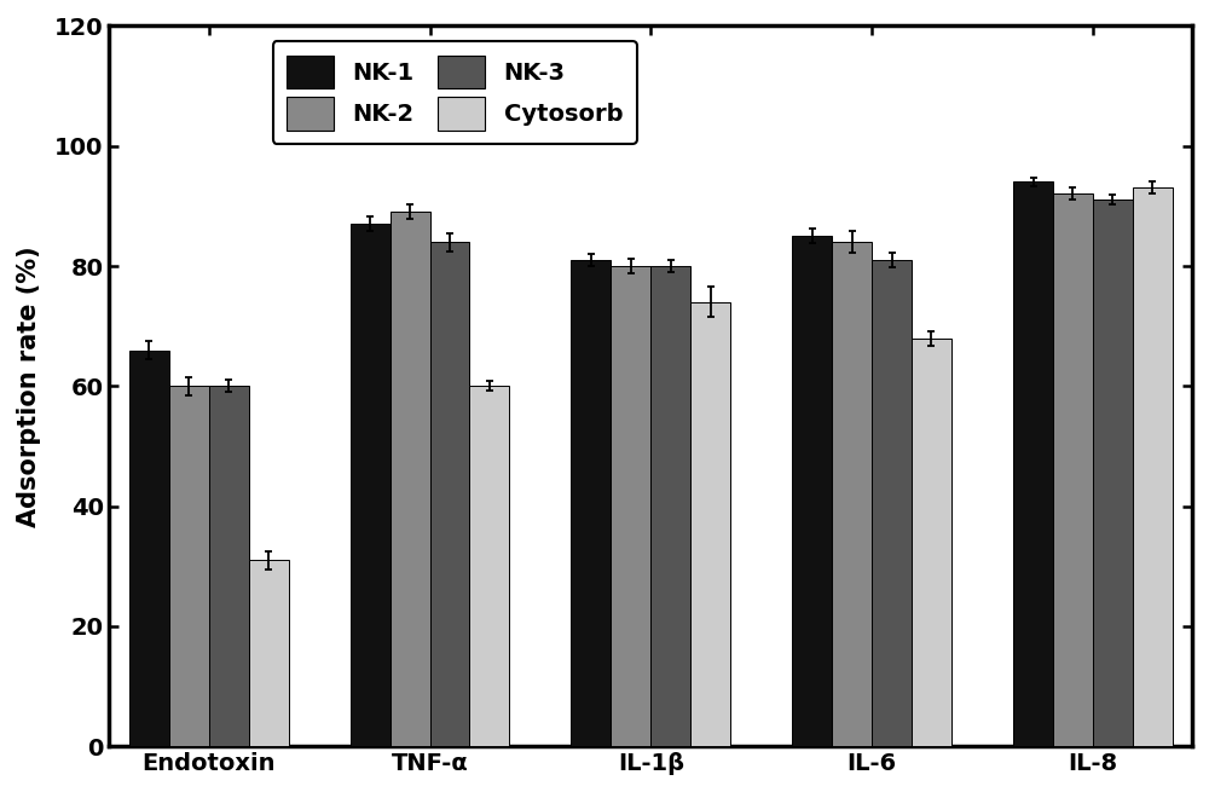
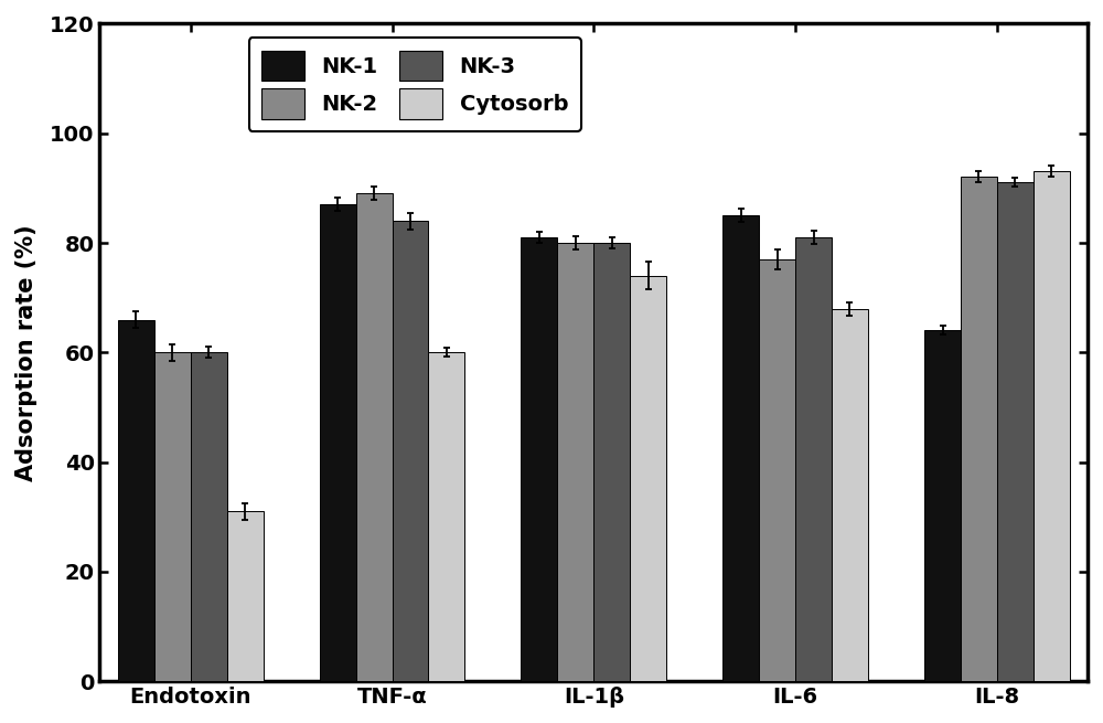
NK-2/IL-6: 84 -> 77
NK-1/IL-8: 94 -> 64
